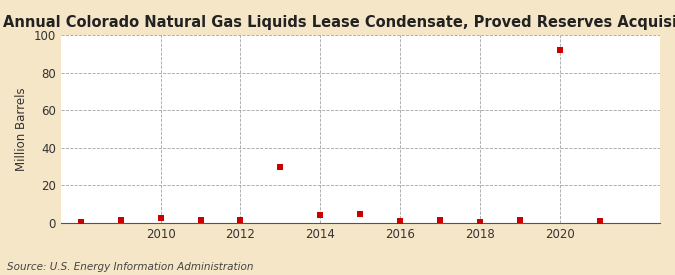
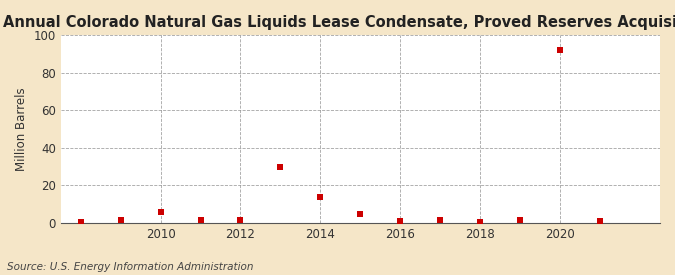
2010: 2 -> 6
2014: 4 -> 14
